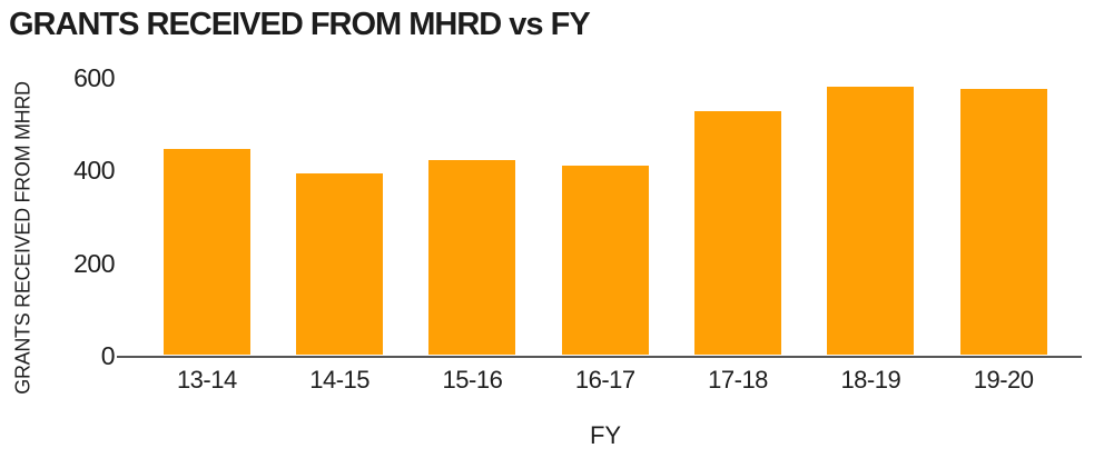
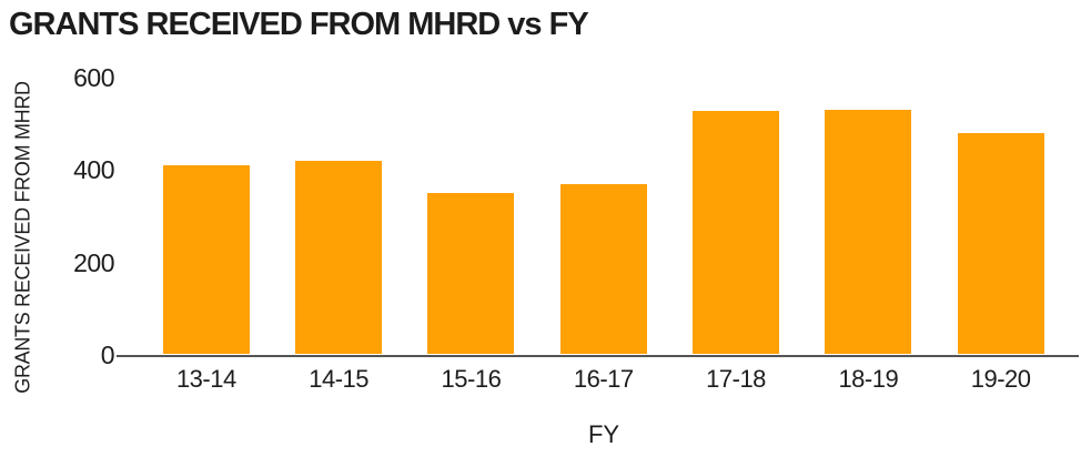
13-14: 450 -> 410
14-15: 390 -> 420
15-16: 420 -> 350
16-17: 410 -> 370
18-19: 580 -> 530
19-20: 580 -> 480
